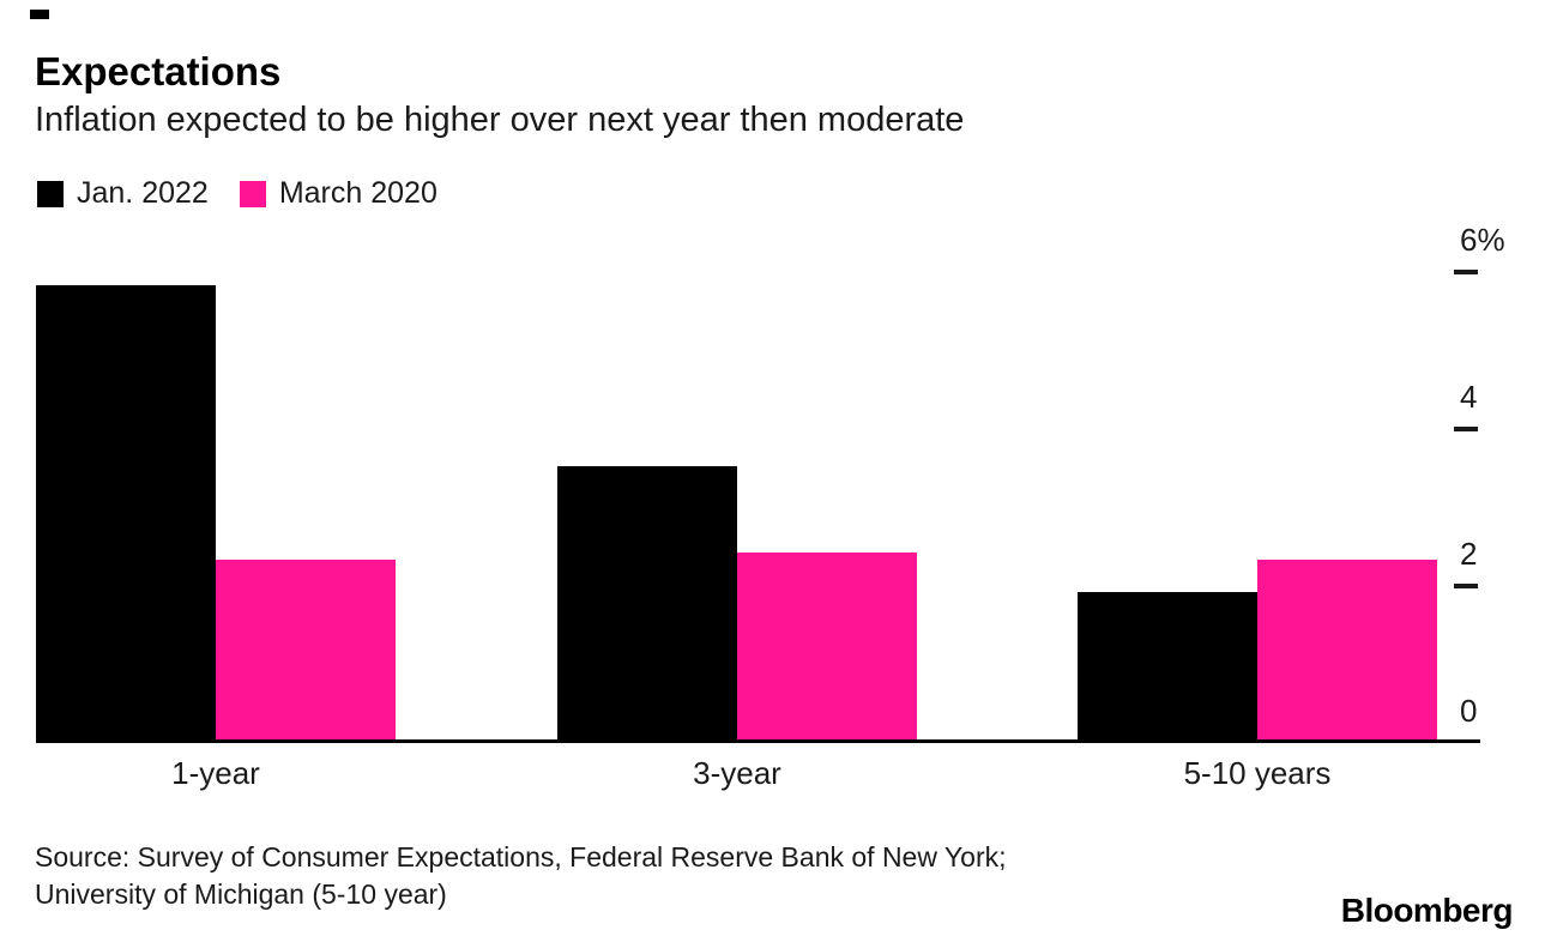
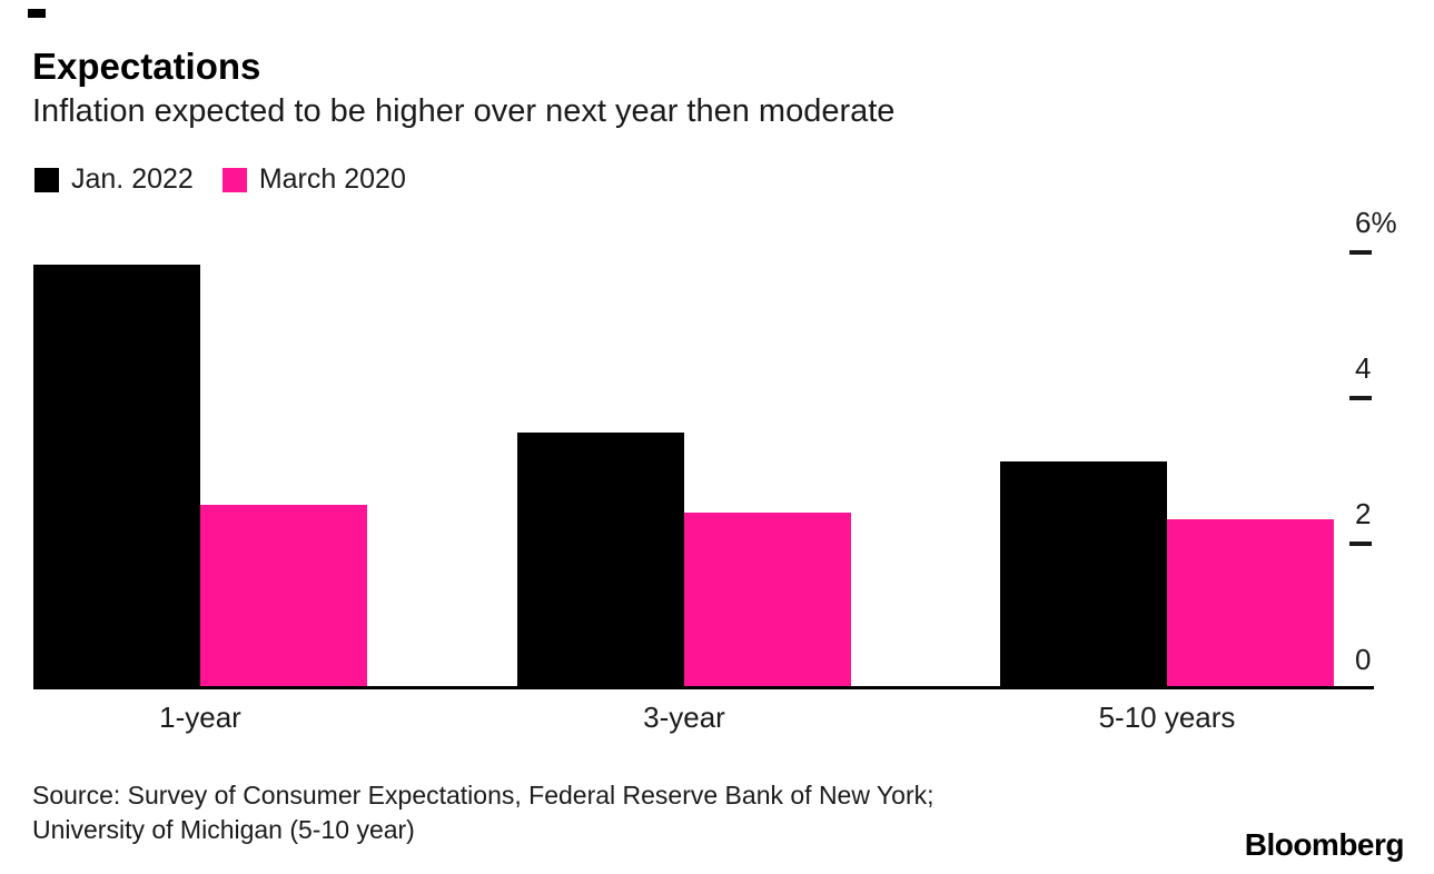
March 2020/1-year: 2.3% -> 2.5%
Jan. 2022/5-10 years: 1.9% -> 3.1%
